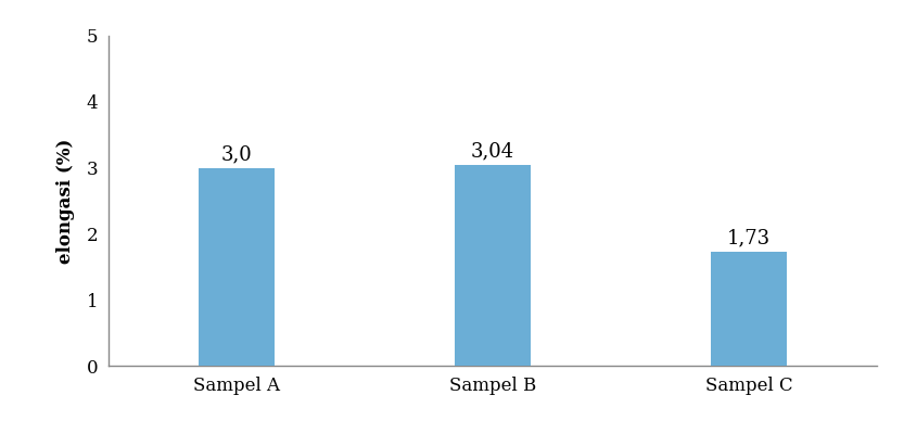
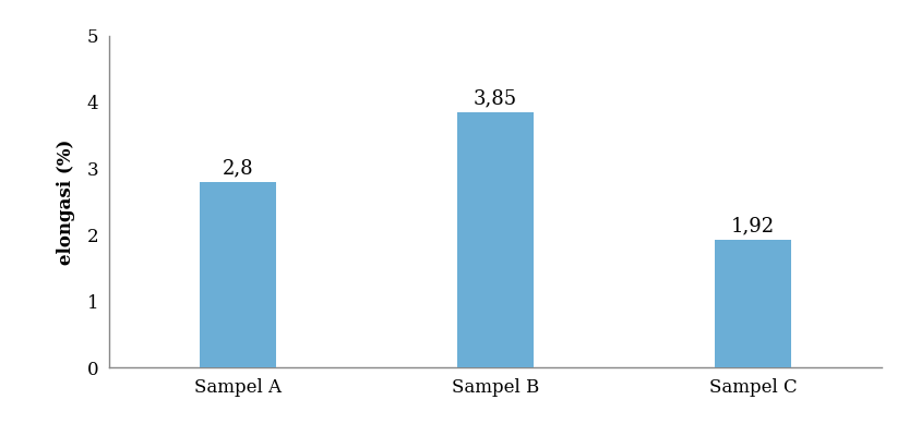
Sampel A: 3,0 -> 2,8
Sampel B: 3,04 -> 3,85
Sampel C: 1,73 -> 1,92
